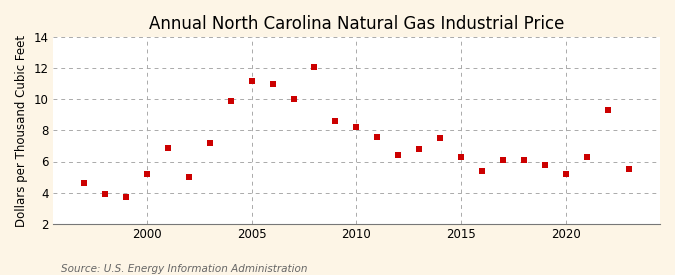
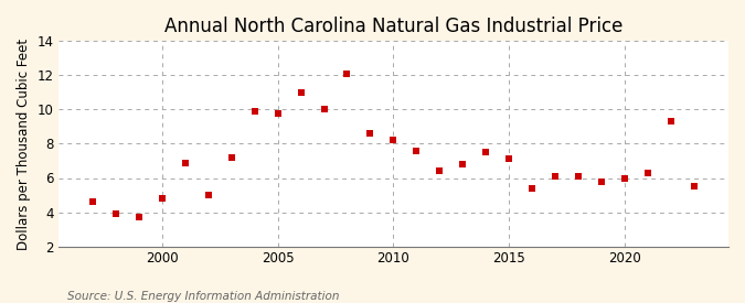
2000: 5.2 -> 4.8
2005: 11.2 -> 9.8
2015: 6.3 -> 7.1
2020: 5.2 -> 6.0
